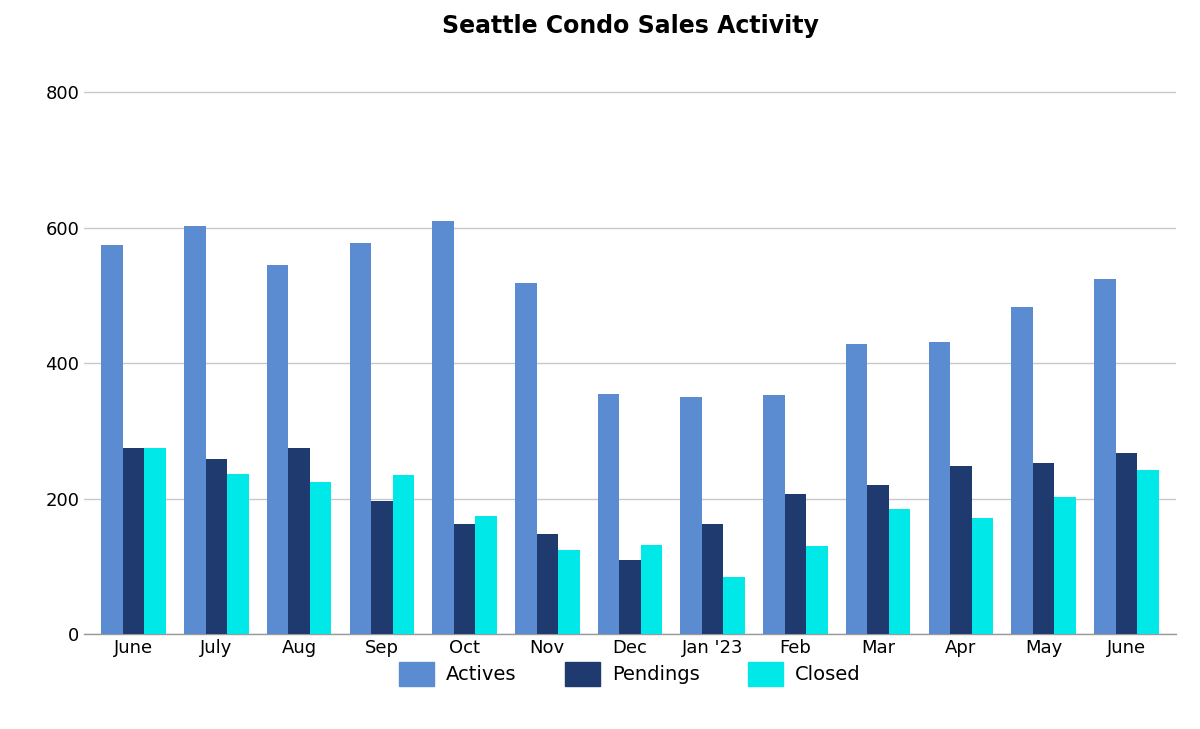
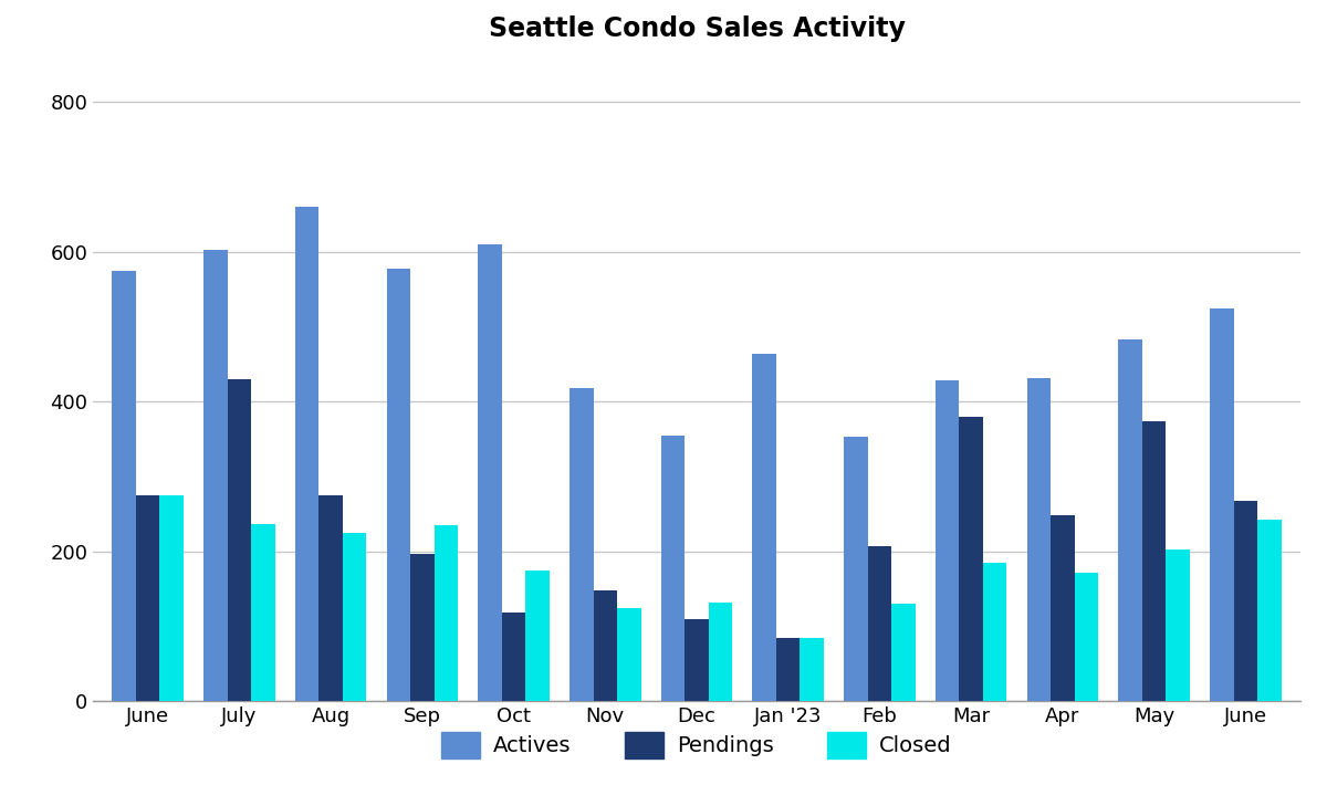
Pendings/July: 258 -> 430
Actives/Aug: 545 -> 660
Pendings/Oct: 162 -> 118
Actives/Nov: 518 -> 418
Actives/Jan '23: 350 -> 464
Pendings/Jan '23: 163 -> 84
Pendings/Mar: 220 -> 380
Pendings/May: 253 -> 374
